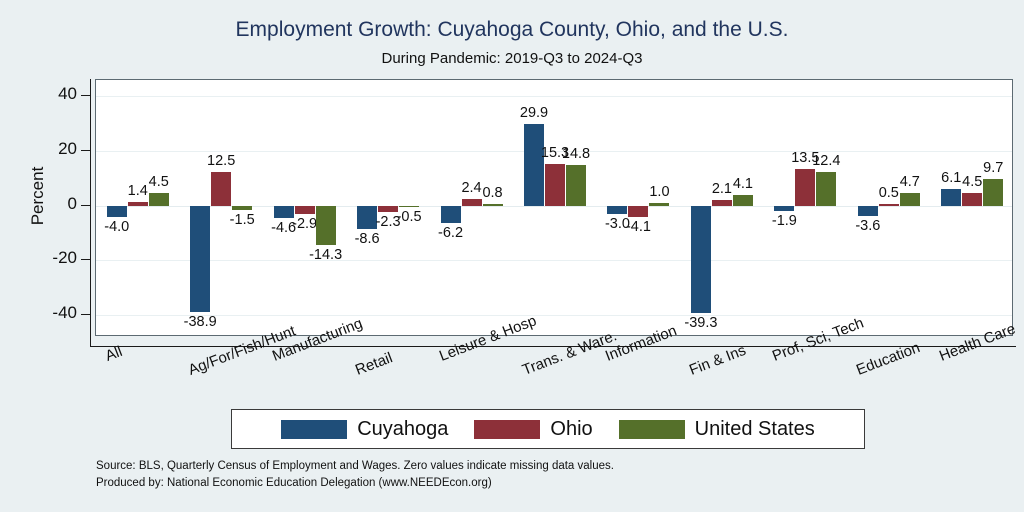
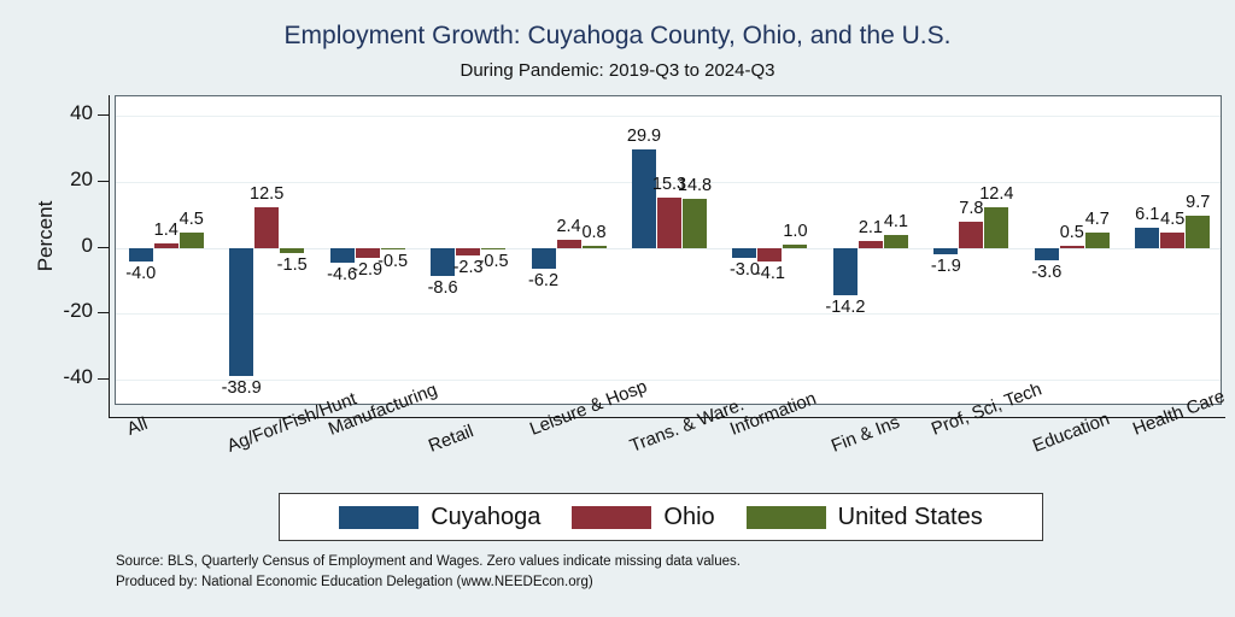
United States/Manufacturing: -14.3 -> -0.5
Cuyahoga/Fin & Ins: -39.3 -> -14.2
Ohio/Prof, Sci, Tech: 13.5 -> 7.8
